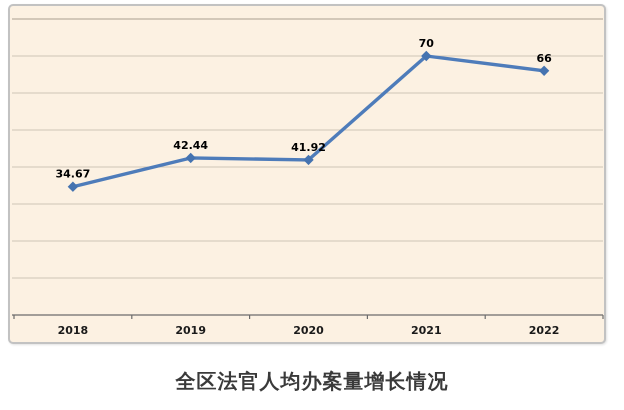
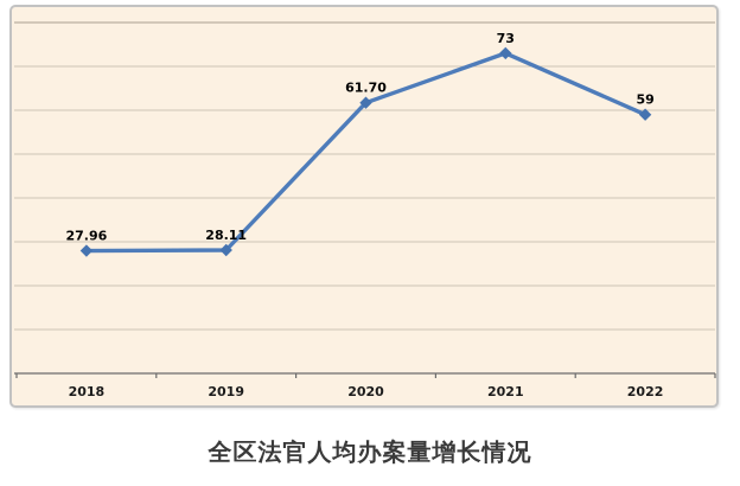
2018: 34.67 -> 27.96
2019: 42.44 -> 28.11
2020: 41.92 -> 61.70
2021: 70 -> 73
2022: 66 -> 59
